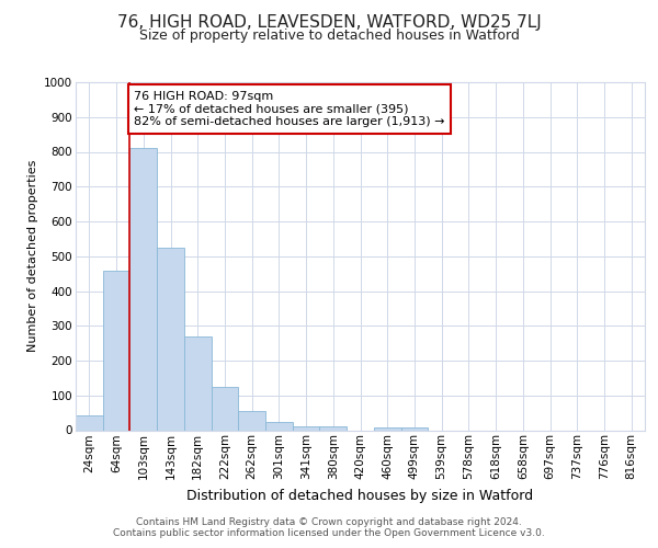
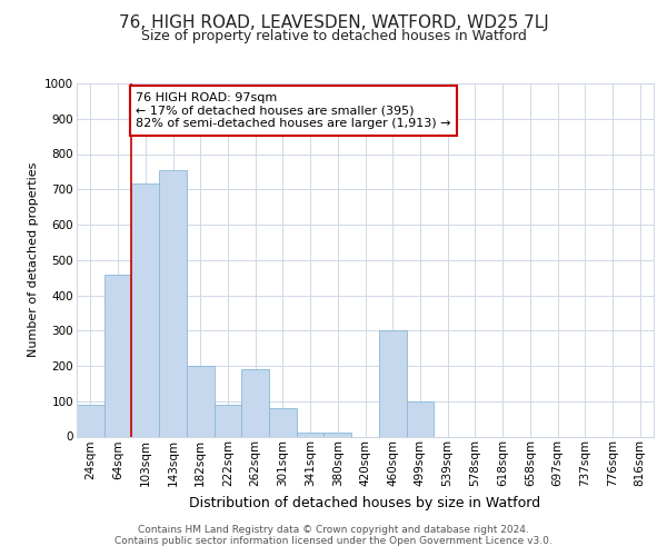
24sqm: 43 -> 90
103sqm: 810 -> 715
143sqm: 524 -> 755
182sqm: 270 -> 200
222sqm: 125 -> 90
262sqm: 55 -> 190
301sqm: 25 -> 80
460sqm: 8 -> 300
499sqm: 8 -> 100
